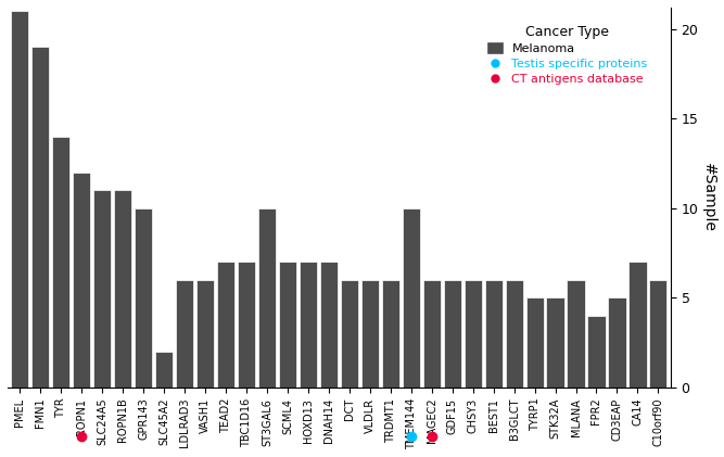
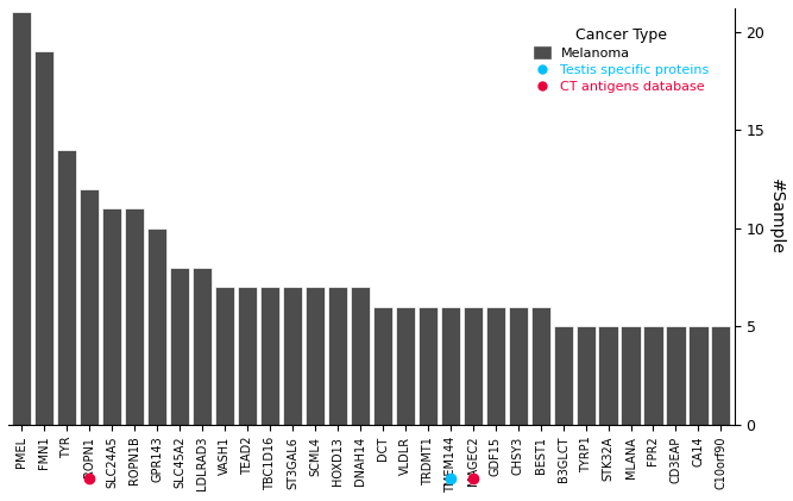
SLC45A2: 2 -> 8
LDLRAD3: 6 -> 8
VASH1: 6 -> 7
ST3GAL6: 10 -> 7
TMEM144: 10 -> 6
B3GLCT: 6 -> 5
MLANA: 6 -> 5
FPR2: 4 -> 5
CA14: 7 -> 5
C10orf90: 6 -> 5
